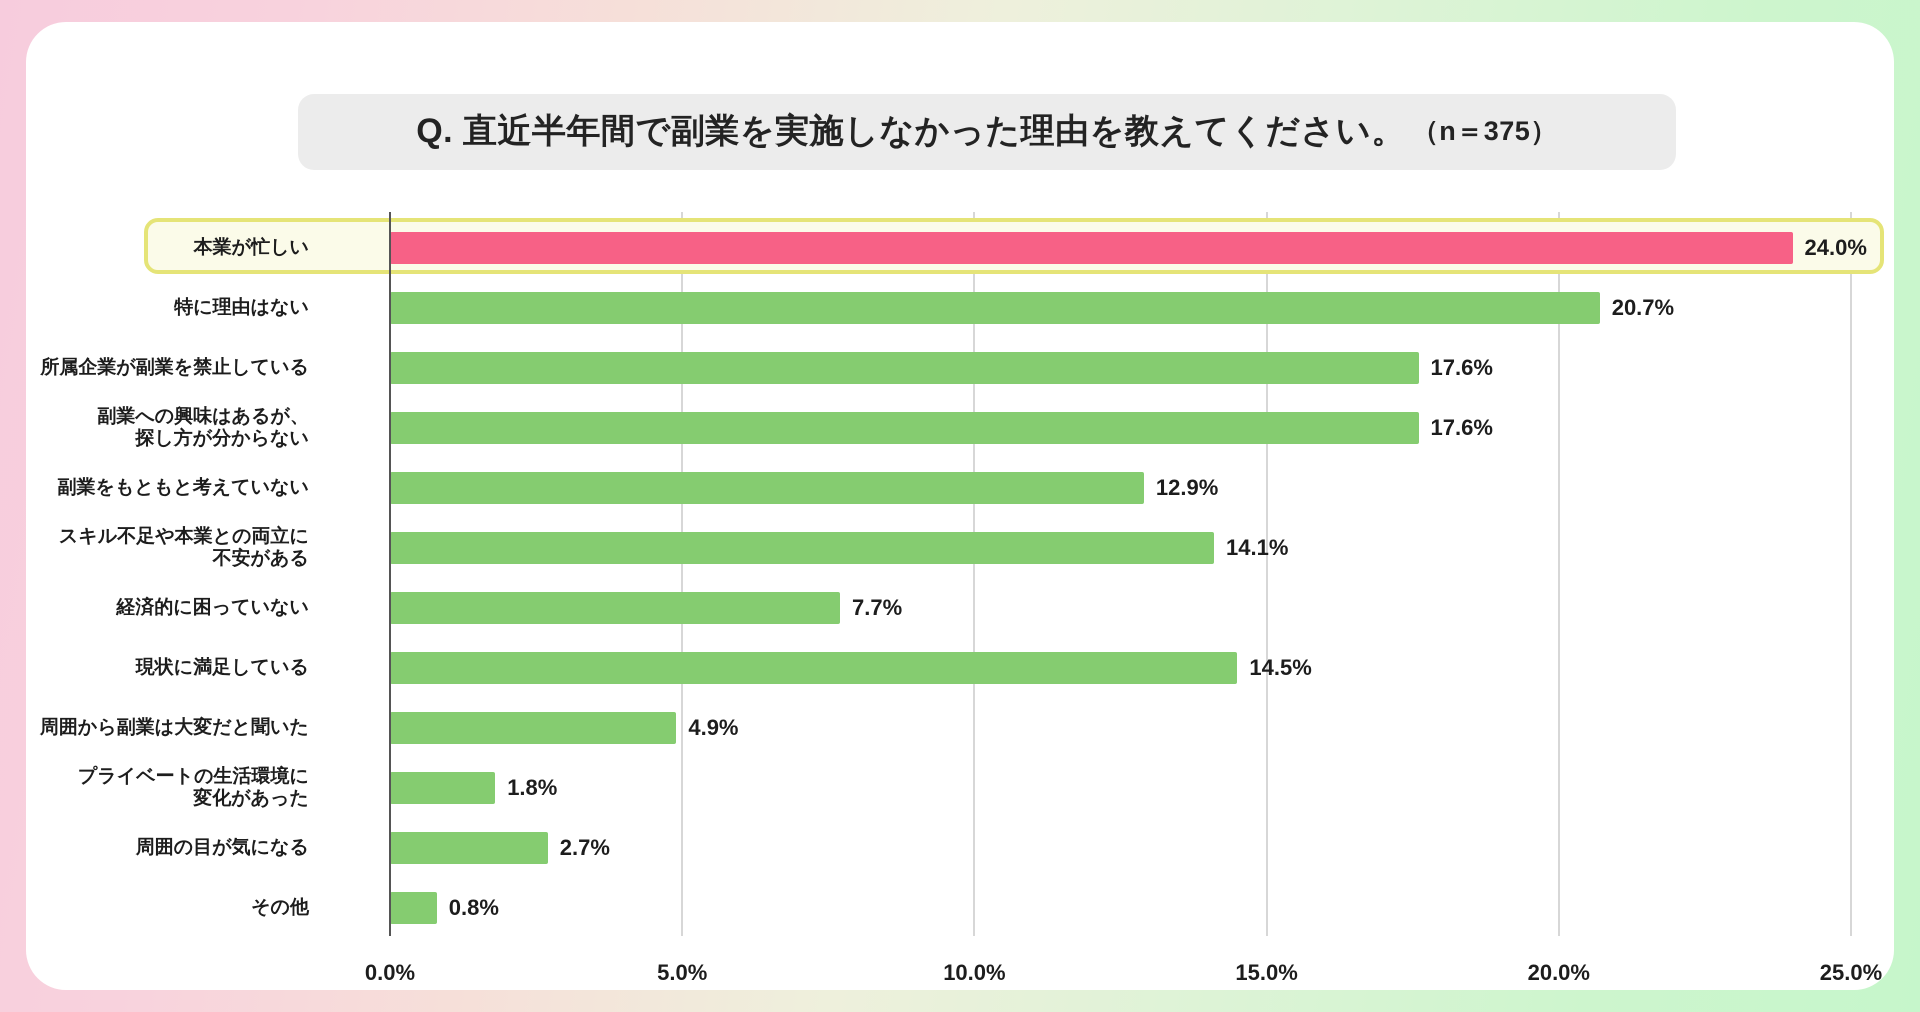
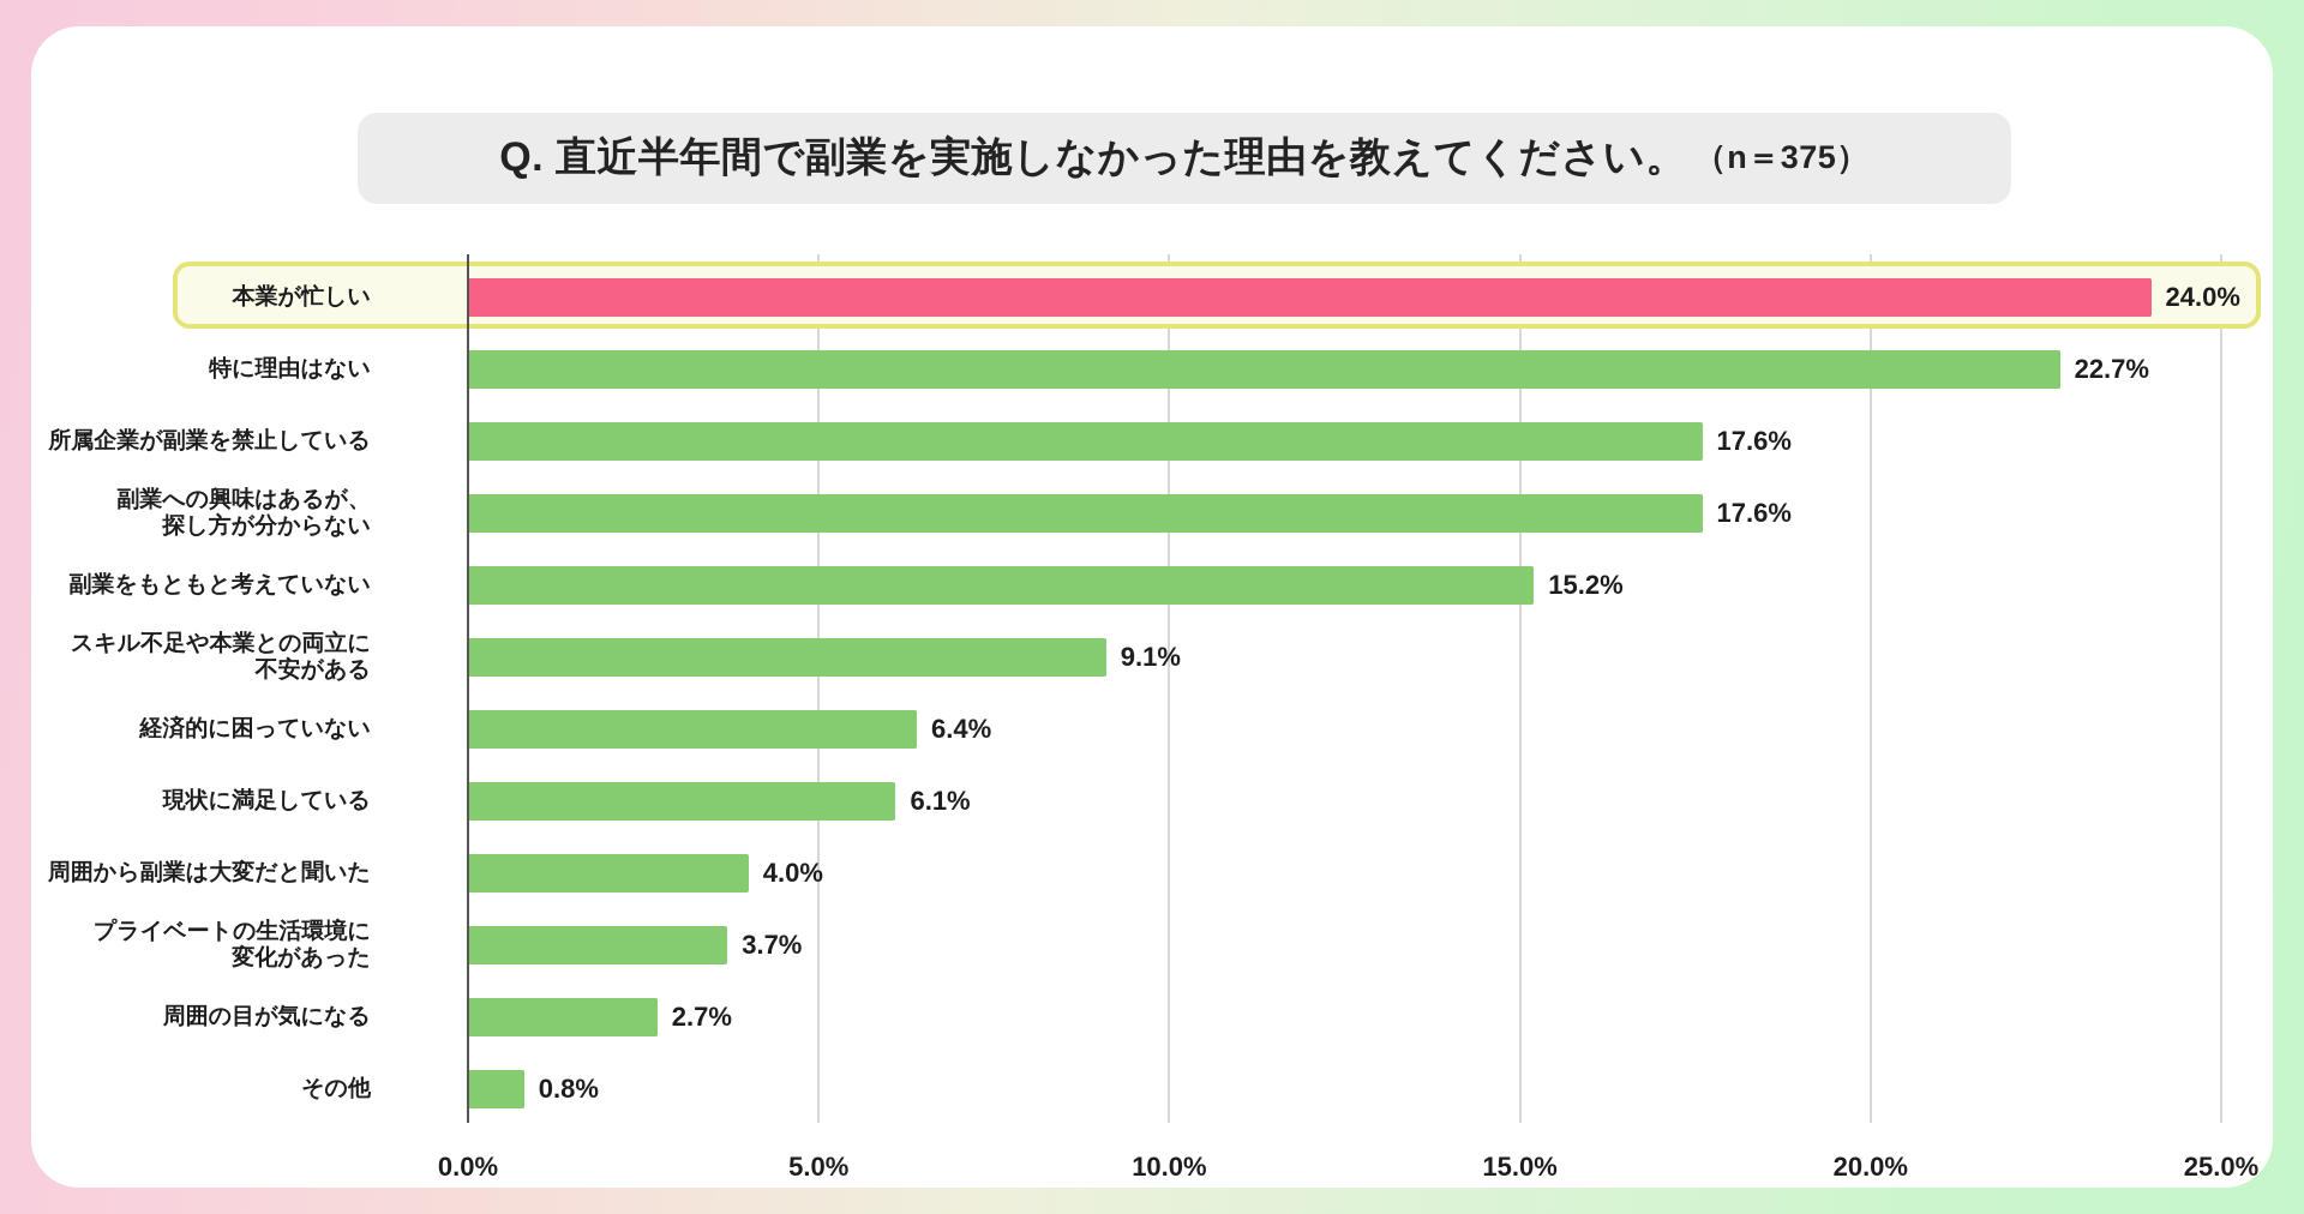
特に理由はない: 20.7% -> 22.7%
副業をもともと考えていない: 12.9% -> 15.2%
スキル不足や本業との両立に 不安がある: 14.1% -> 9.1%
経済的に困っていない: 7.7% -> 6.4%
現状に満足している: 14.5% -> 6.1%
周囲から副業は大変だと聞いた: 4.9% -> 4.0%
プライベートの生活環境に 変化があった: 1.8% -> 3.7%
